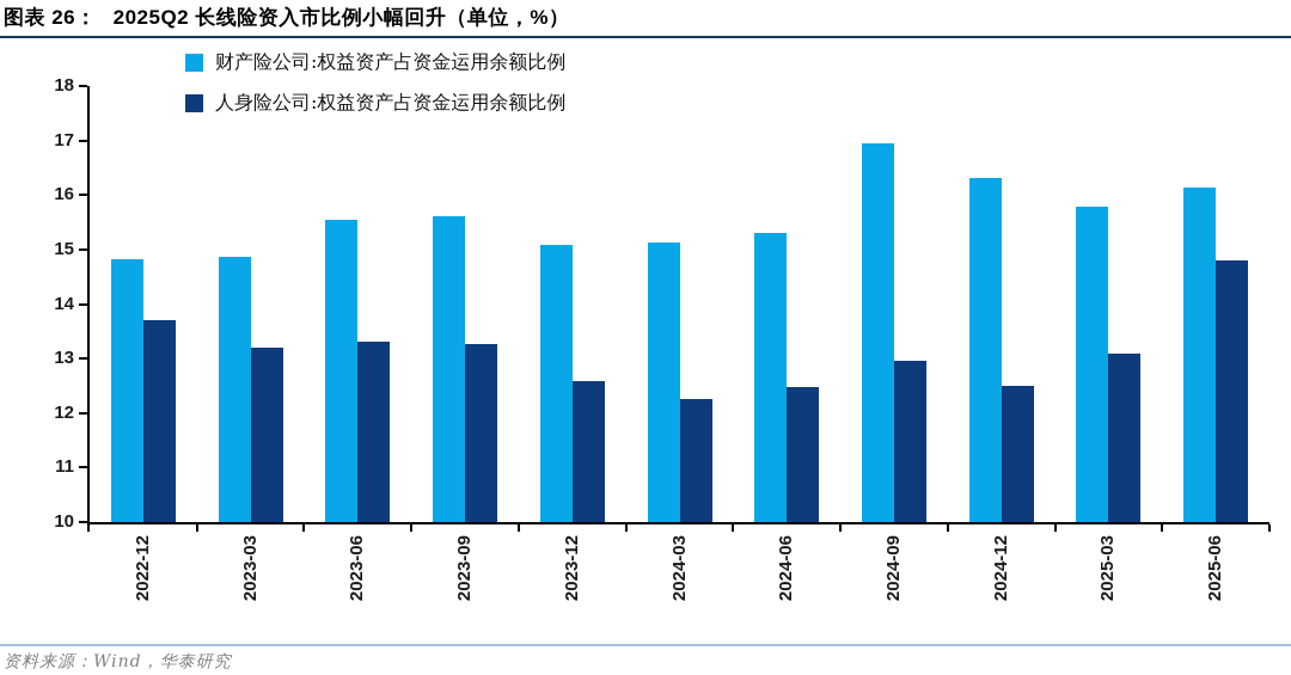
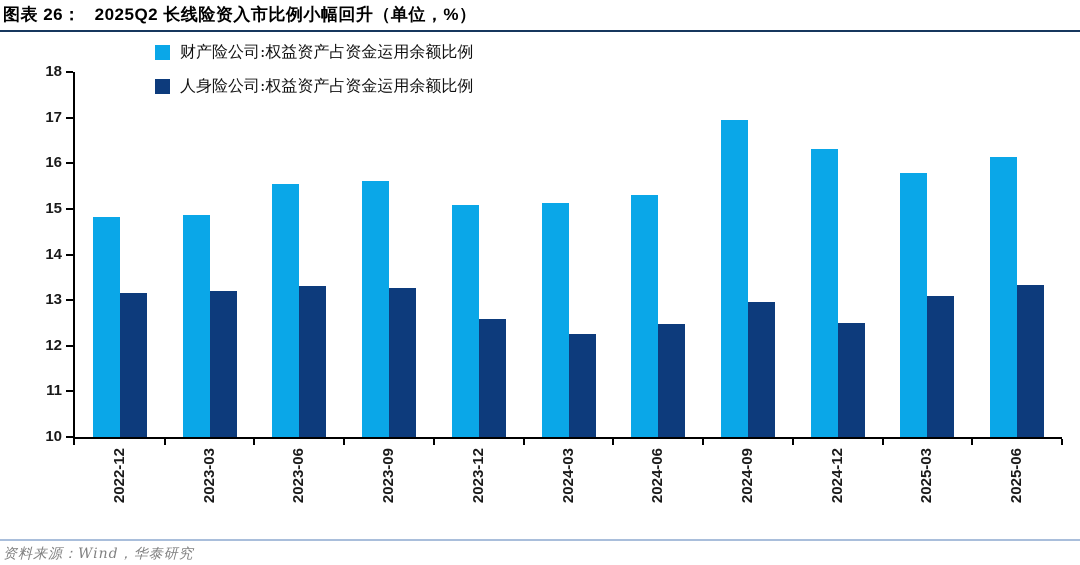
人身险公司:权益资产占资金运用余额比例/2022-12: 13.7 -> 13.2
人身险公司:权益资产占资金运用余额比例/2025-06: 14.8 -> 13.3
